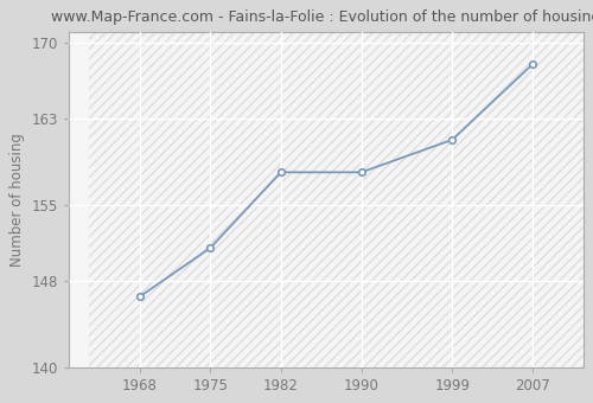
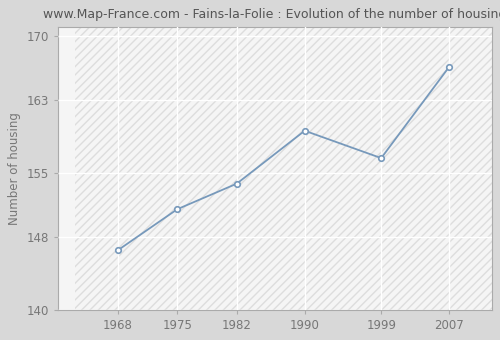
1982: 158.0 -> 153.8
1990: 158.0 -> 159.6
1999: 161.0 -> 156.6
2007: 168.0 -> 166.6
